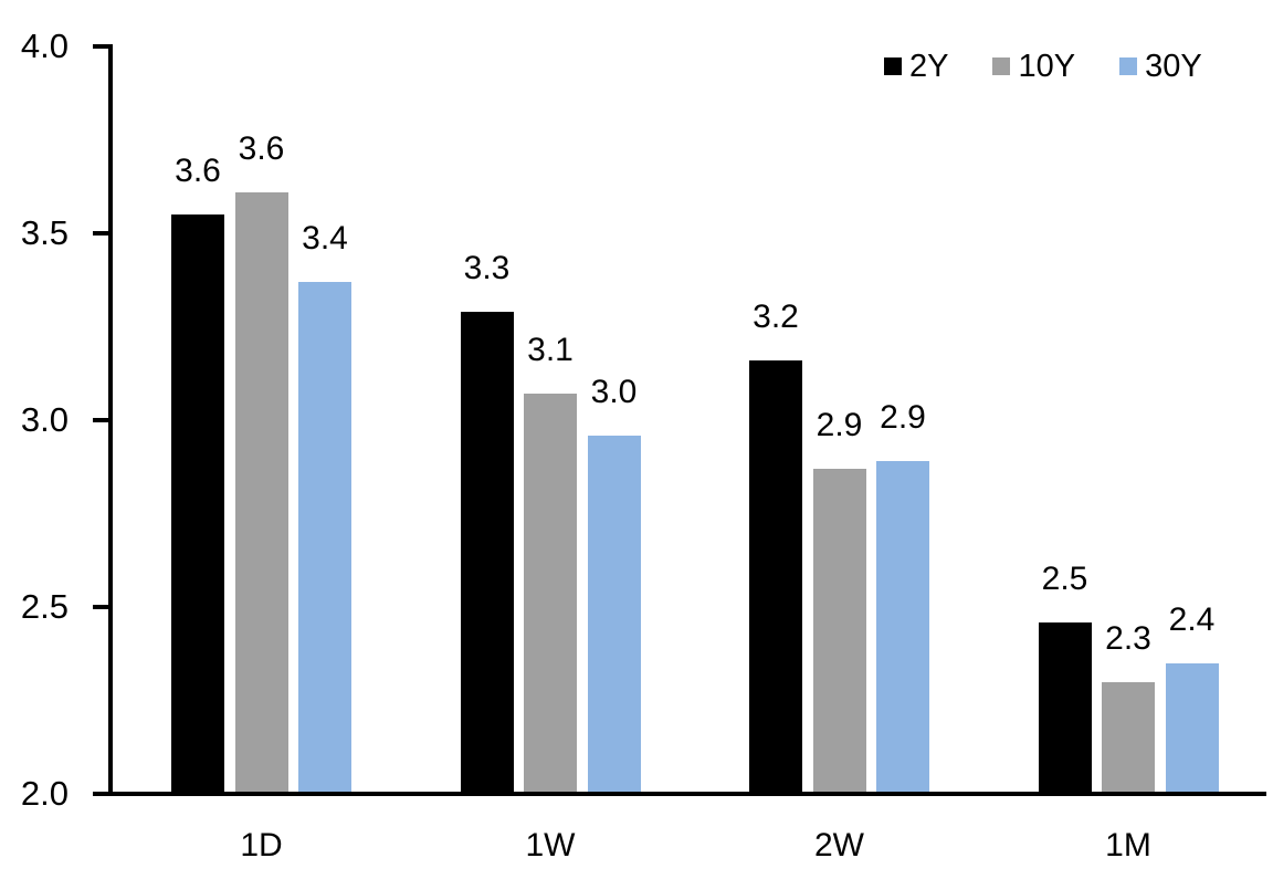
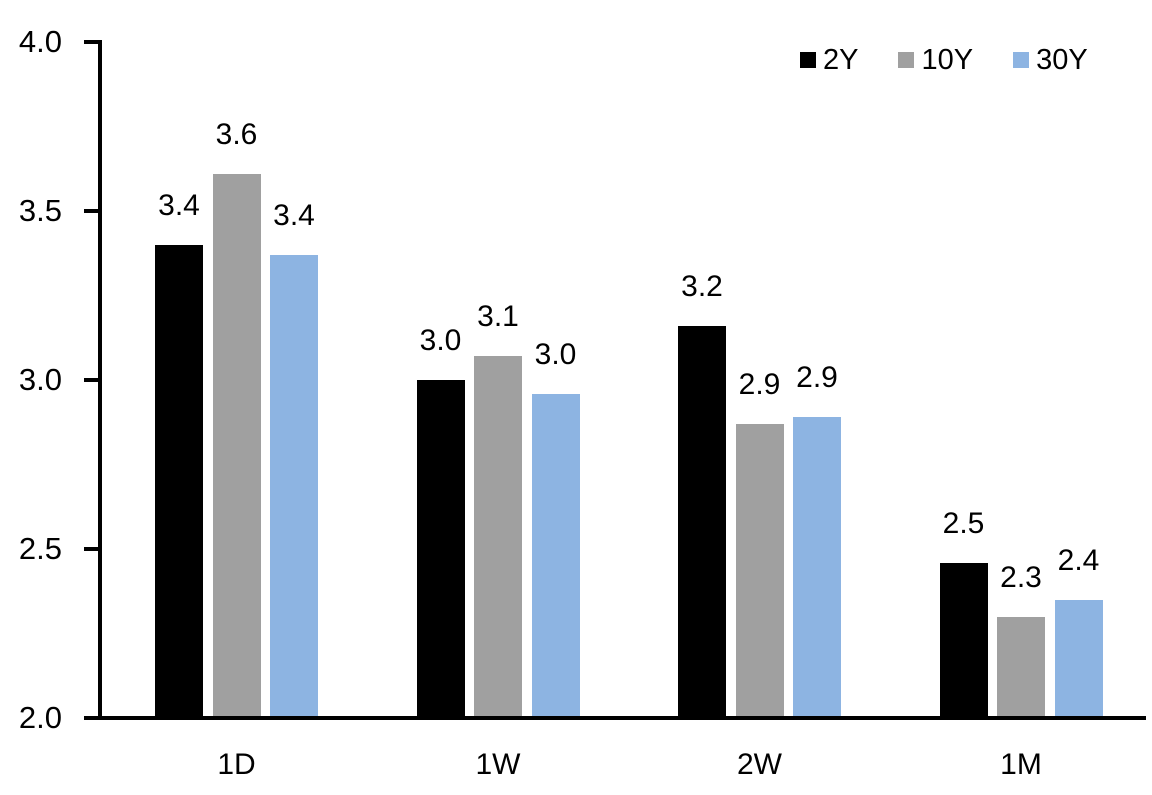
2Y/1D: 3.6 -> 3.4
2Y/1W: 3.3 -> 3.0
